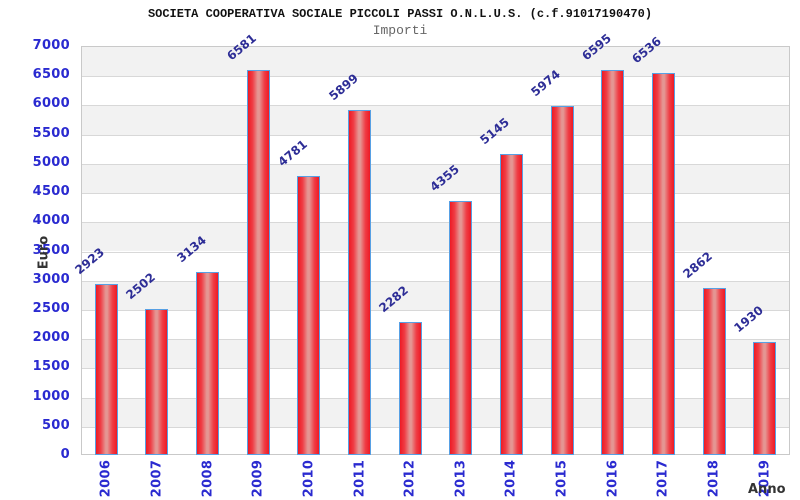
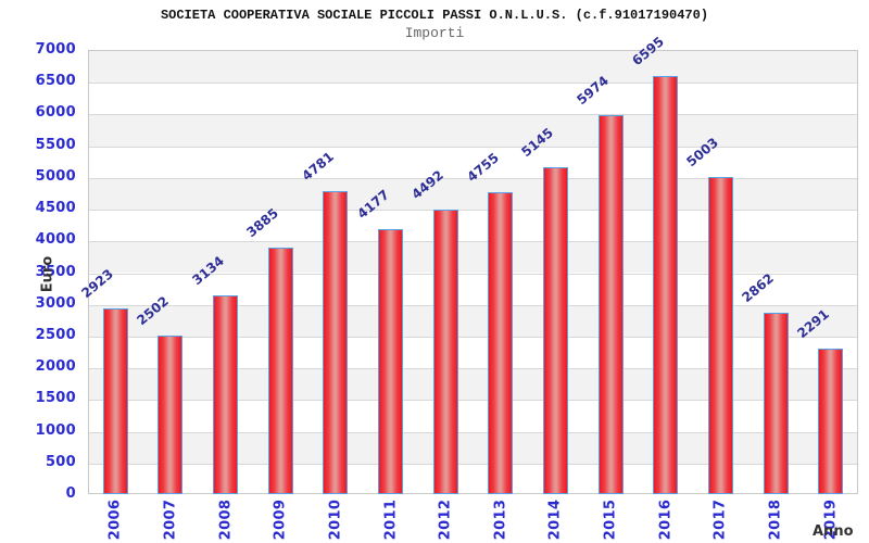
2009: 6581 -> 3885
2011: 5899 -> 4177
2012: 2282 -> 4492
2013: 4355 -> 4755
2017: 6536 -> 5003
2019: 1930 -> 2291
